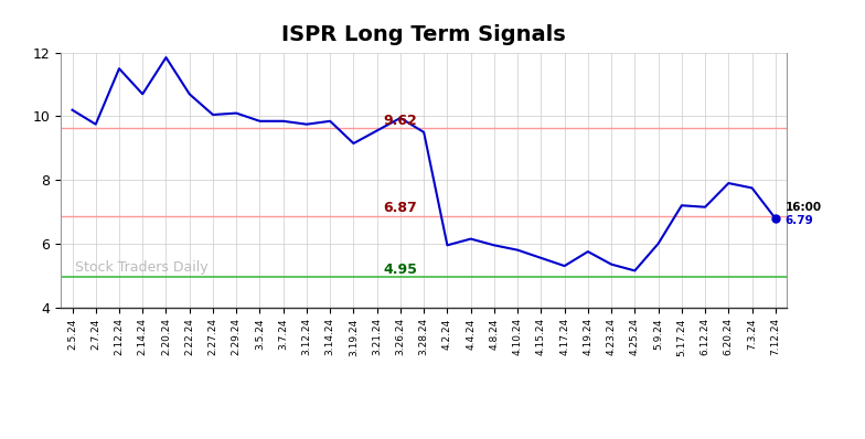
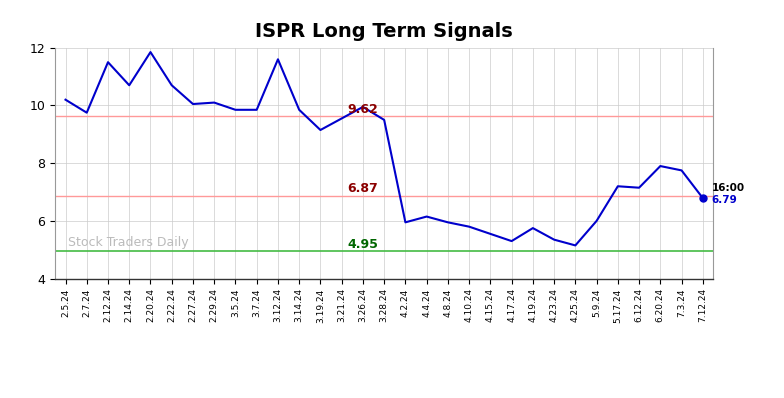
3.12.24: 9.75 -> 11.60
